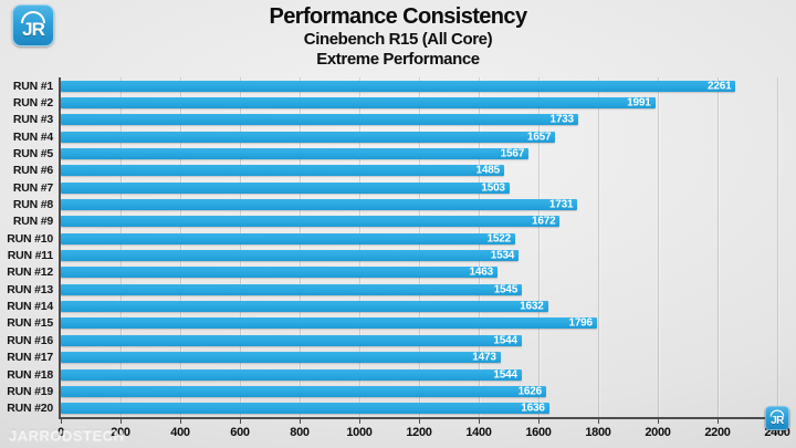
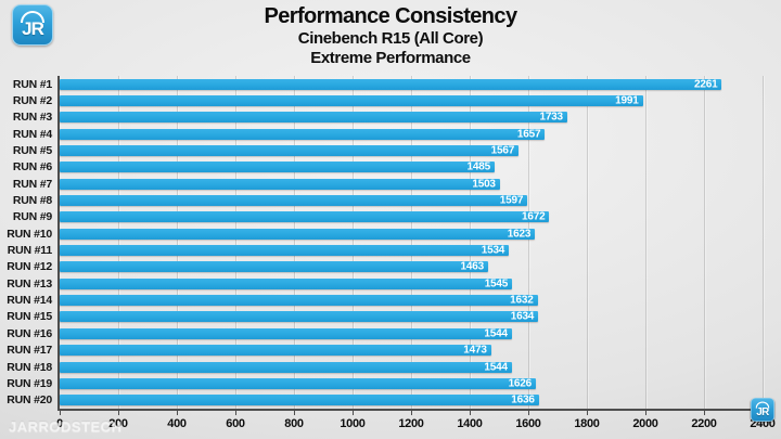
RUN #8: 1731 -> 1597
RUN #10: 1522 -> 1623
RUN #15: 1796 -> 1634
